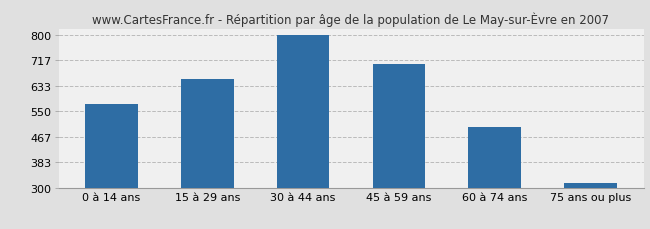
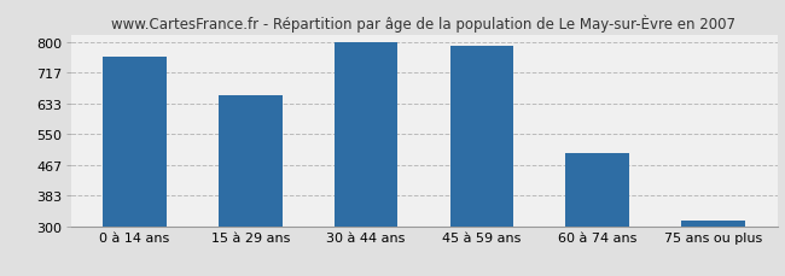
0 à 14 ans: 575 -> 760
45 à 59 ans: 705 -> 790
